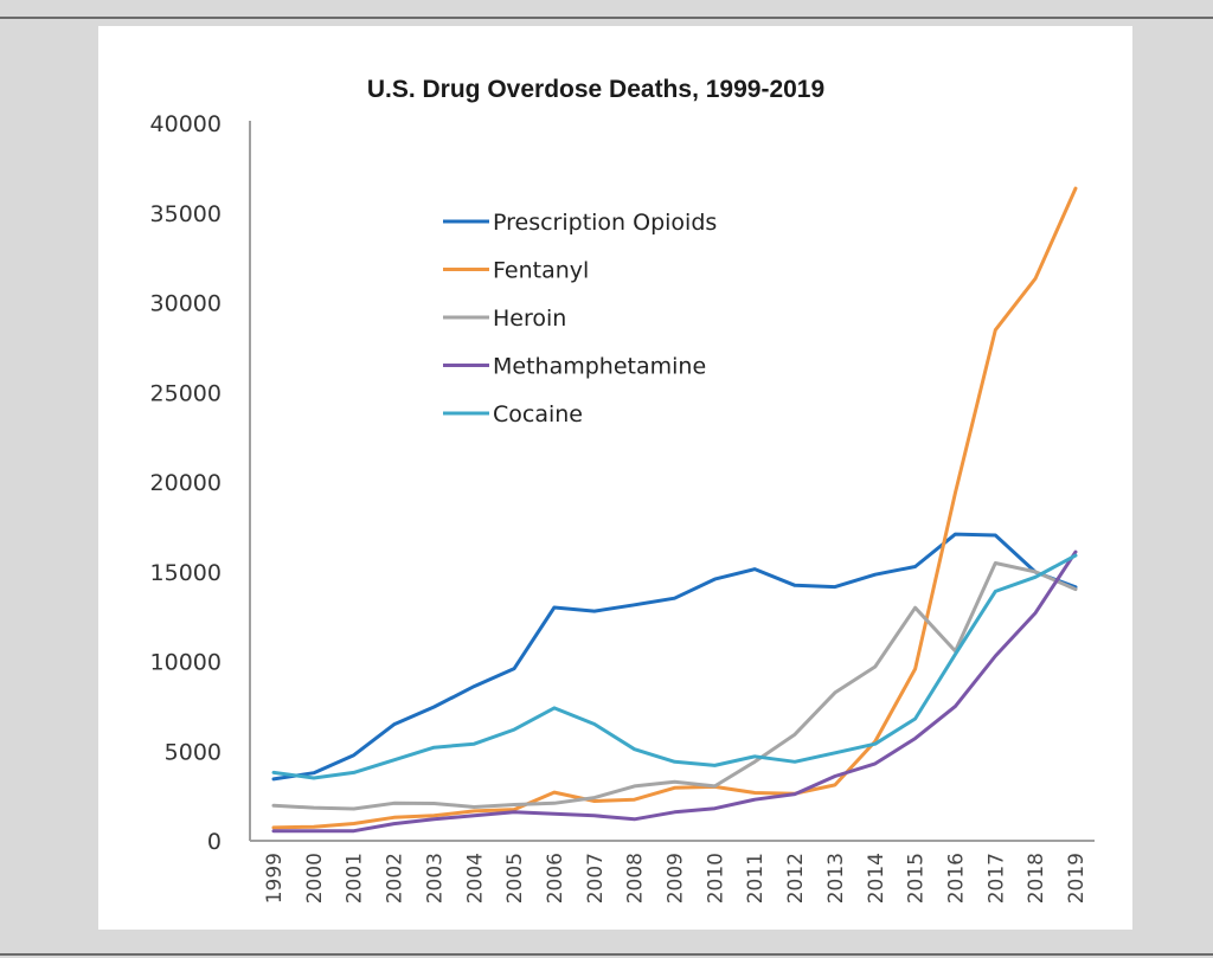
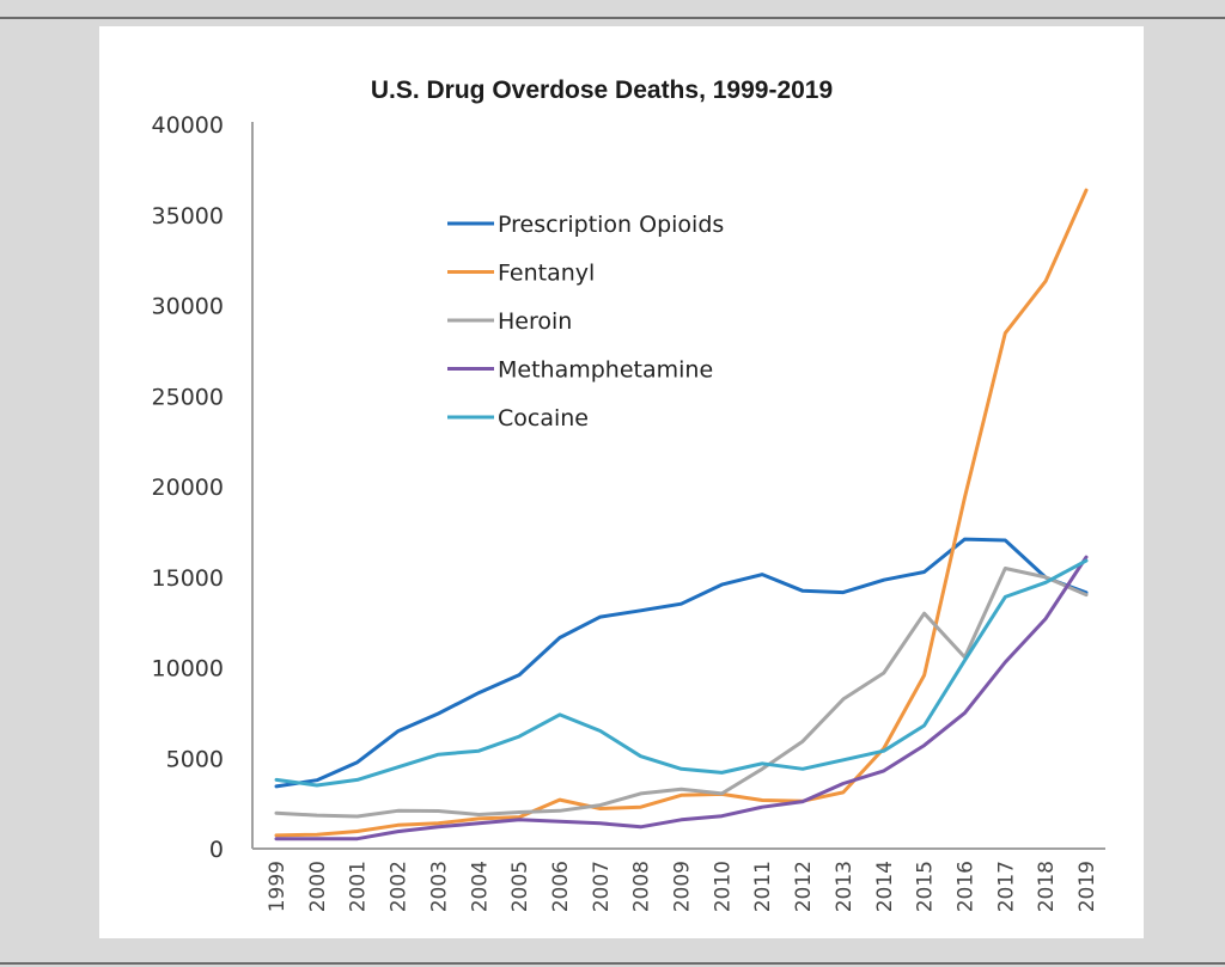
Prescription Opioids/2006: 13000 -> 11600
